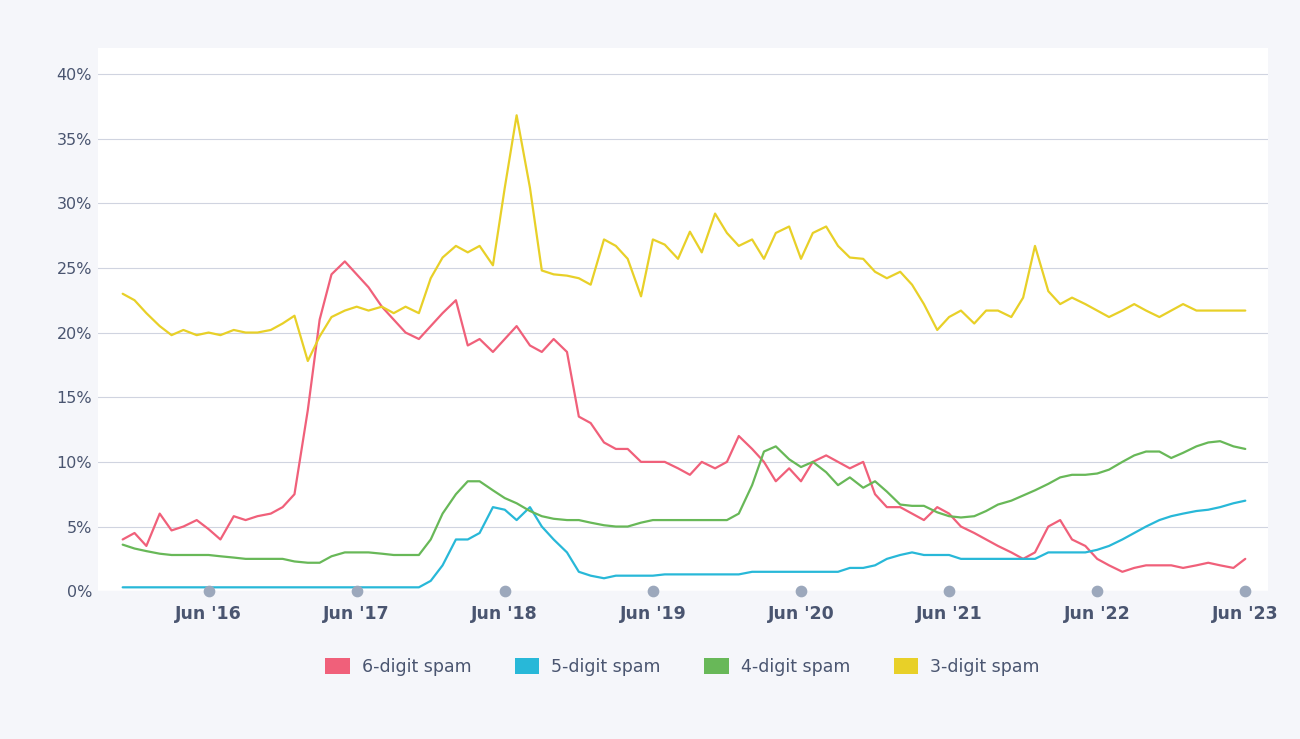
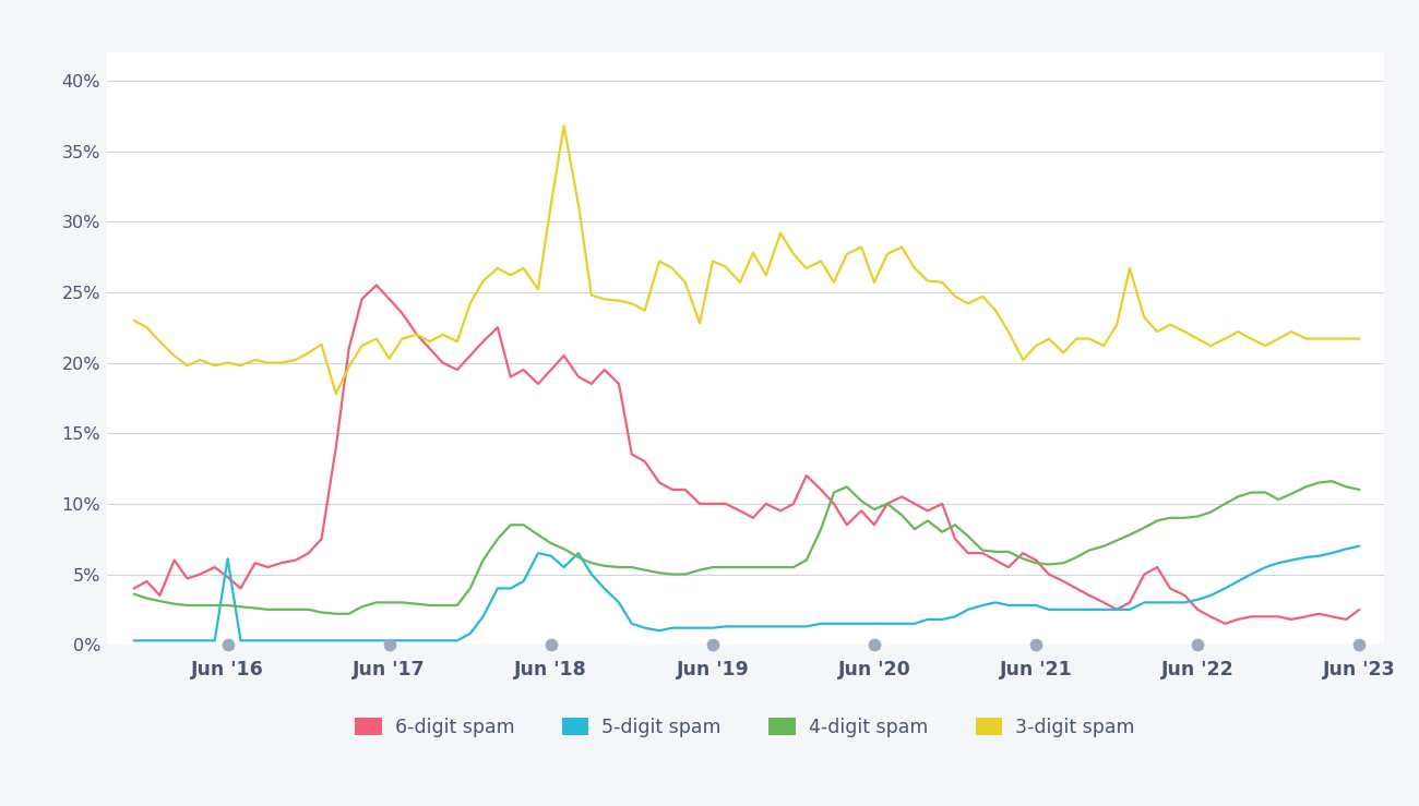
5-digit spam/Jun '16: 0.3% -> 6.1%
3-digit spam/Jun '17: 22.0% -> 20.3%
